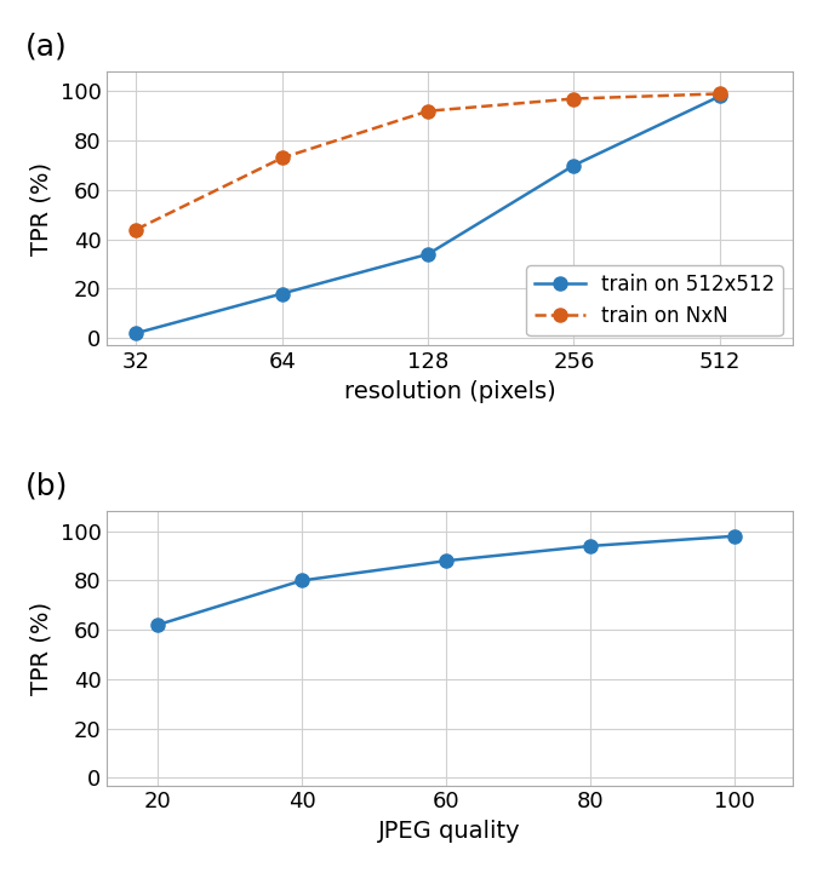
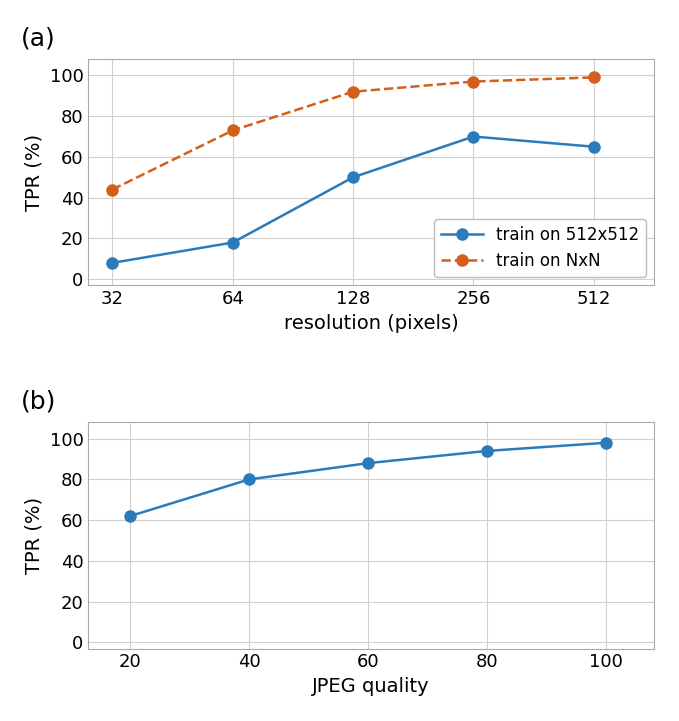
train on 512x512/32: 2 -> 8
train on 512x512/128: 34 -> 50
train on 512x512/512: 98 -> 65
